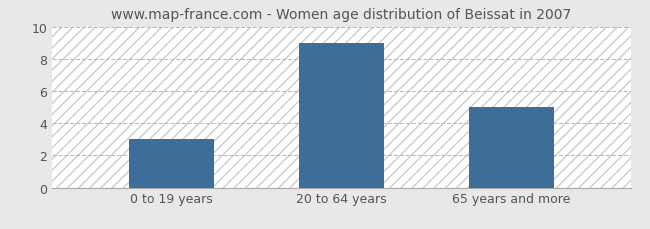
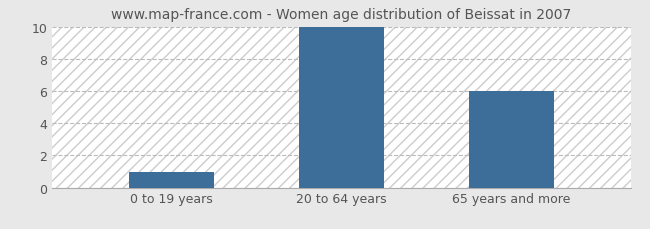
0 to 19 years: 3 -> 1
20 to 64 years: 9 -> 10
65 years and more: 5 -> 6
